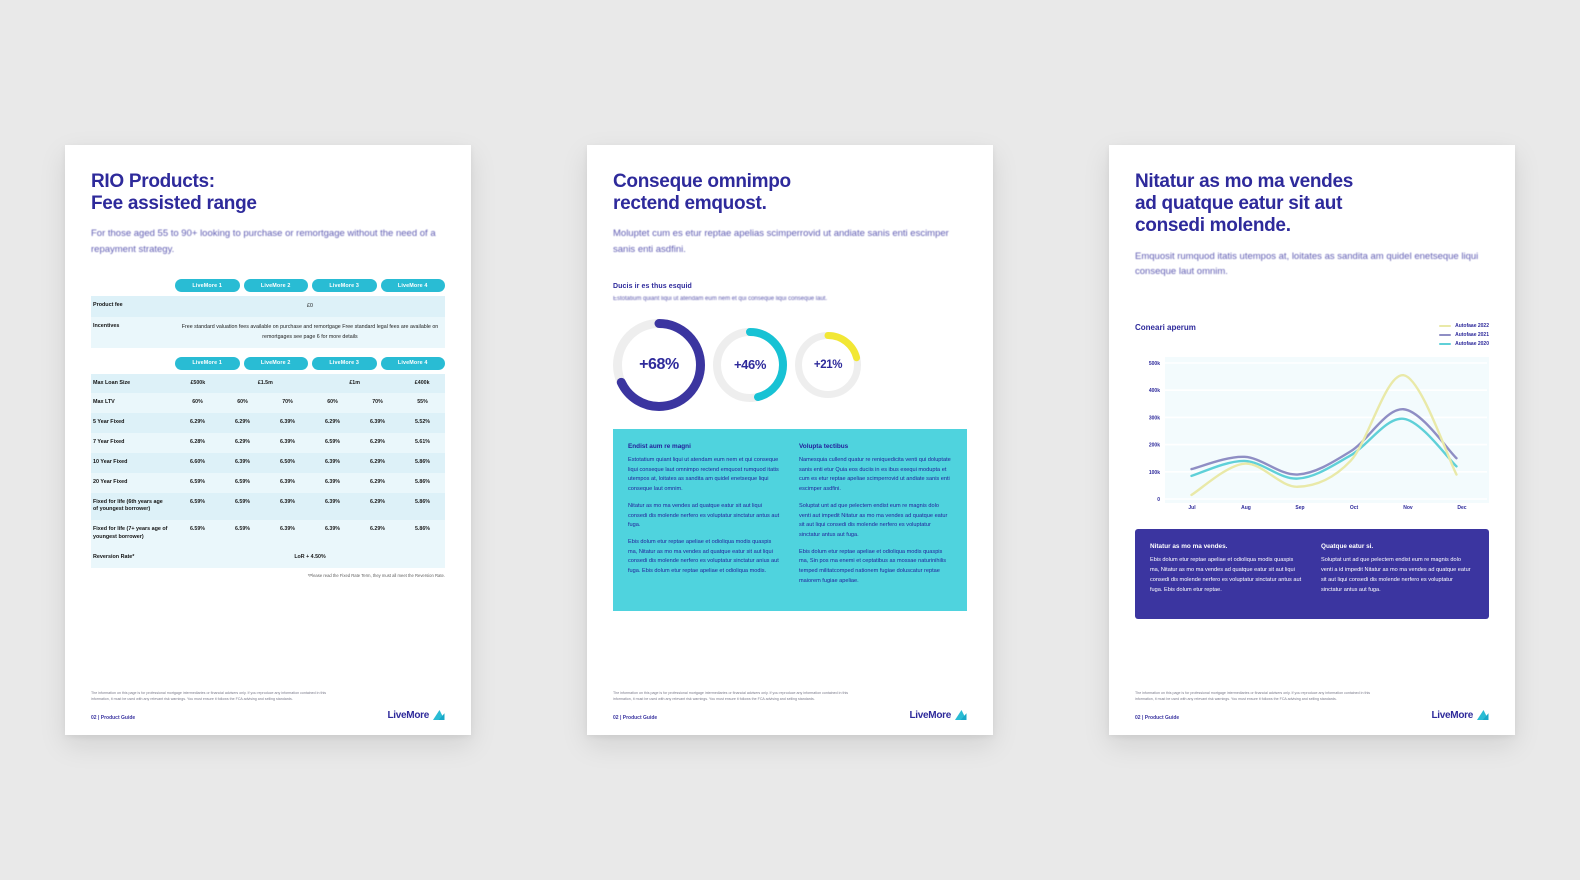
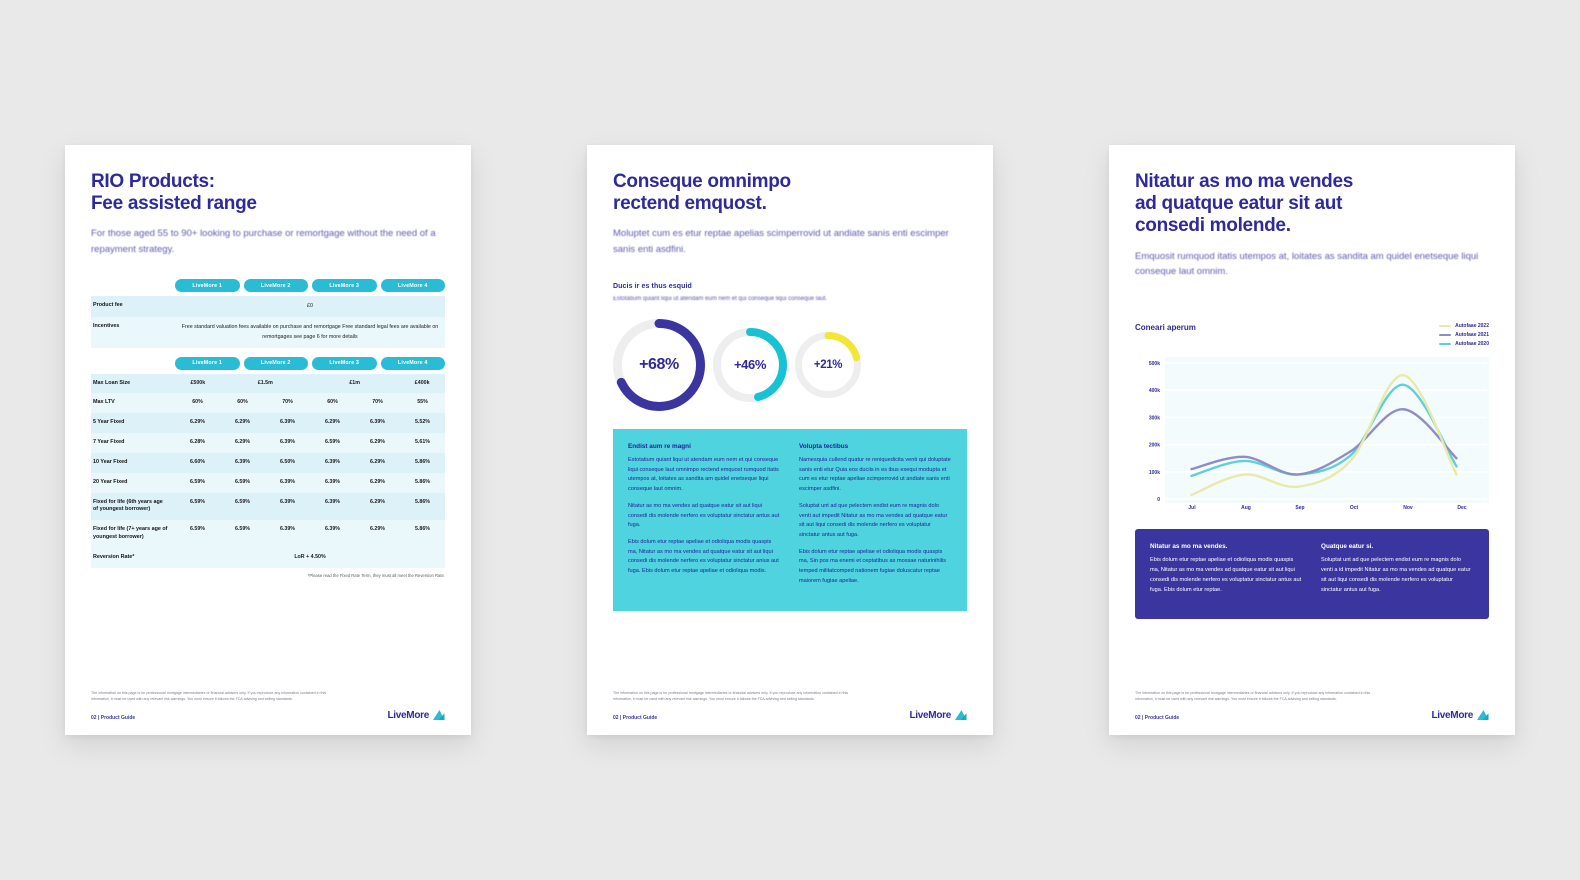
Autofaae 2022/Aug: 130k -> 90k
Autofaae 2020/Sep: 80k -> 90k
Autofaae 2020/Nov: 300k -> 420k
